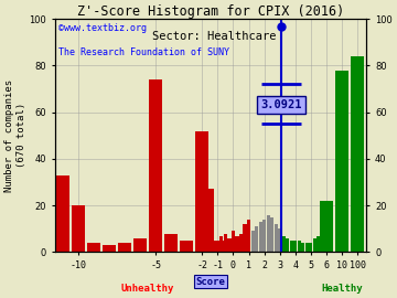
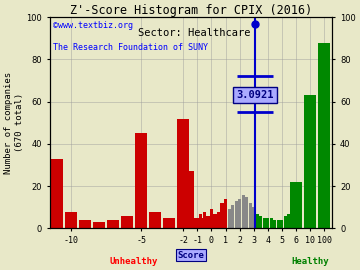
-10: 20 -> 8
-5: 74 -> 45
10: 78 -> 63
100: 84 -> 88
